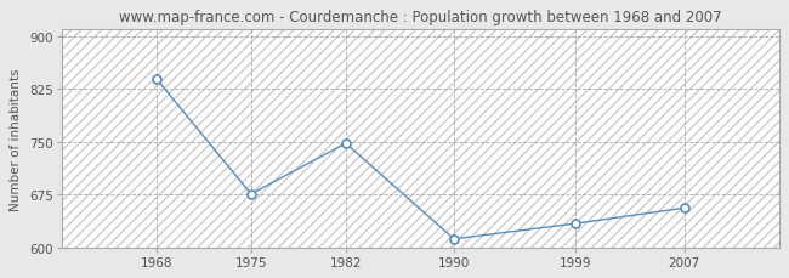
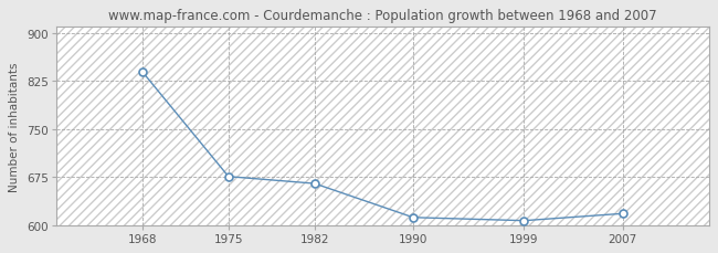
1982: 748 -> 665
1999: 634 -> 607
2007: 656 -> 618
